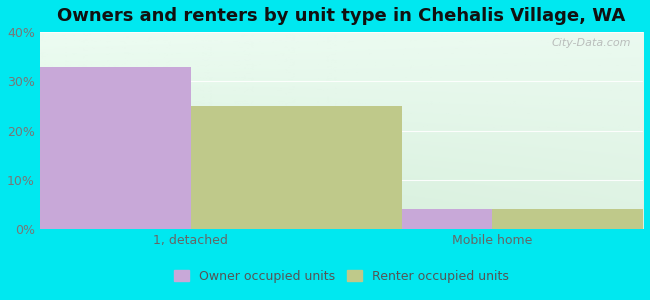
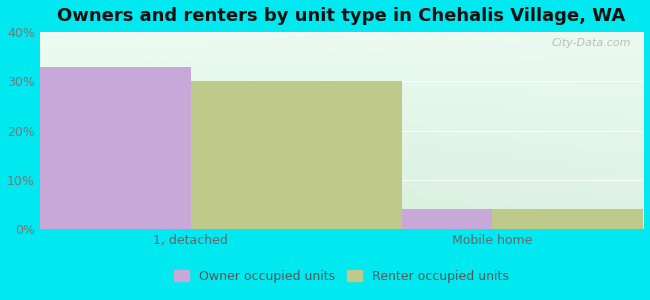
Renter occupied units/1, detached: 25% -> 30%
